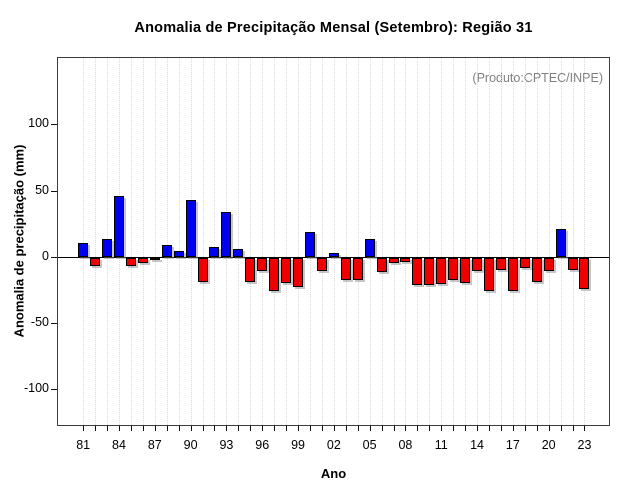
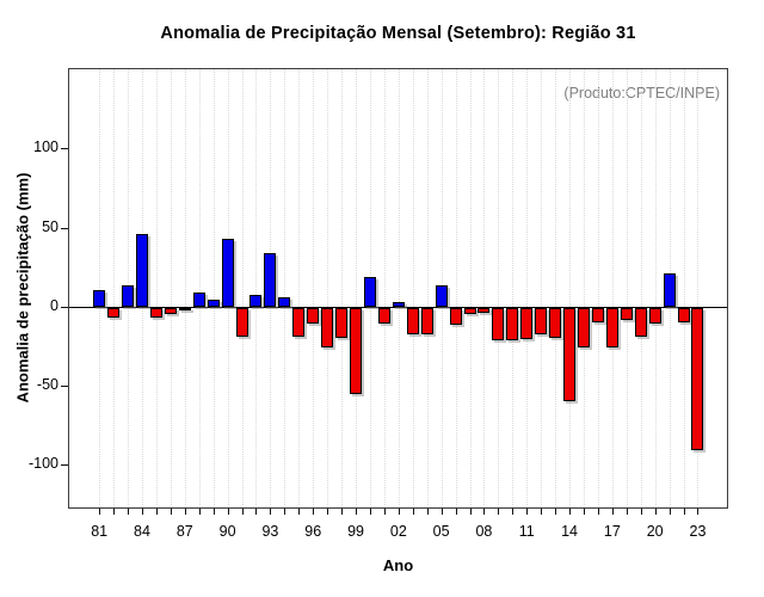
99: -22 -> -55
14: -10 -> -59
23: -24 -> -90
